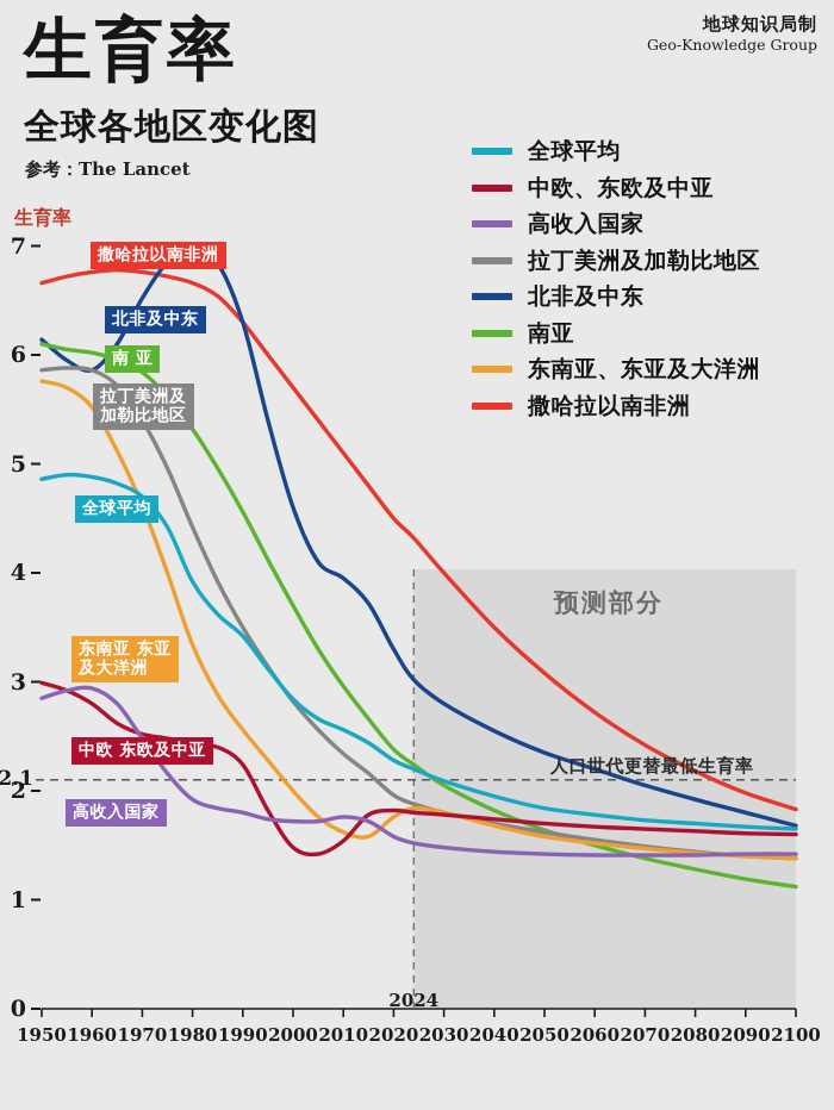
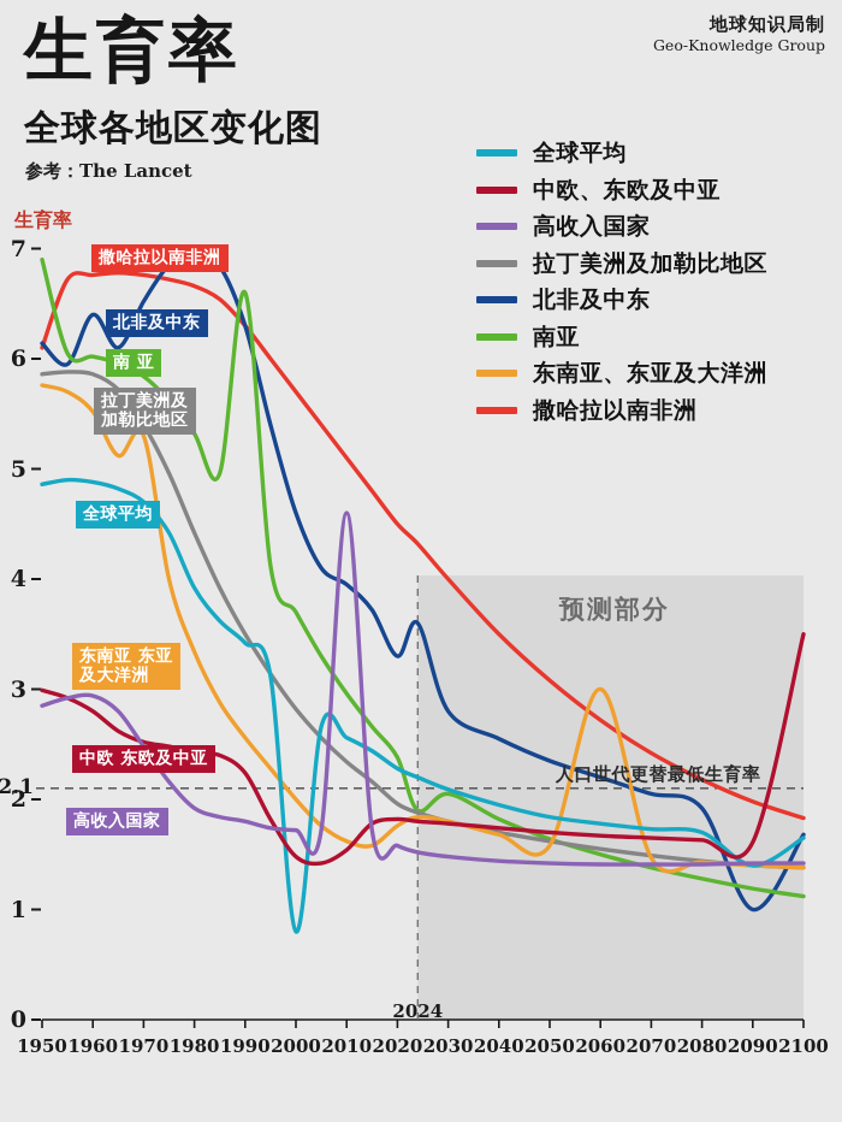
撒哈拉以南非洲/1950: 6.7 -> 6.1
南亚/1950: 6.1 -> 6.9
北非及中东/1960: 5.9 -> 6.4
东南亚、东亚及大洋洲/1970: 4.6 -> 5.3
南亚/1990: 4.6 -> 6.6
全球平均/2000: 2.8 -> 0.8
高收入国家/2010: 1.8 -> 4.6
北非及中东/2024: 3.0 -> 3.6
南亚/2024: 2.2 -> 1.9
东南亚、东亚及大洋洲/2060: 1.5 -> 3.0
北非及中东/2090: 1.8 -> 1.0
全球平均/2090: 1.7 -> 1.4
中欧、东欧及中亚/2100: 1.6 -> 3.5
